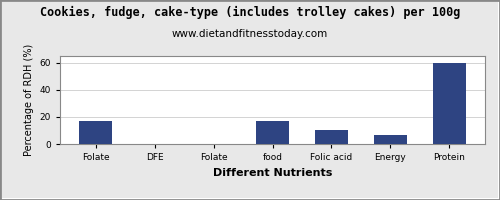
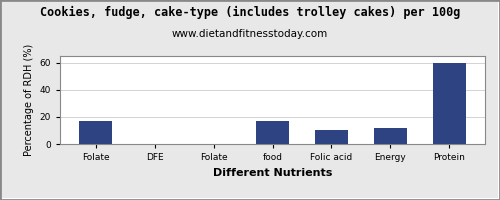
Energy: 7 -> 12
